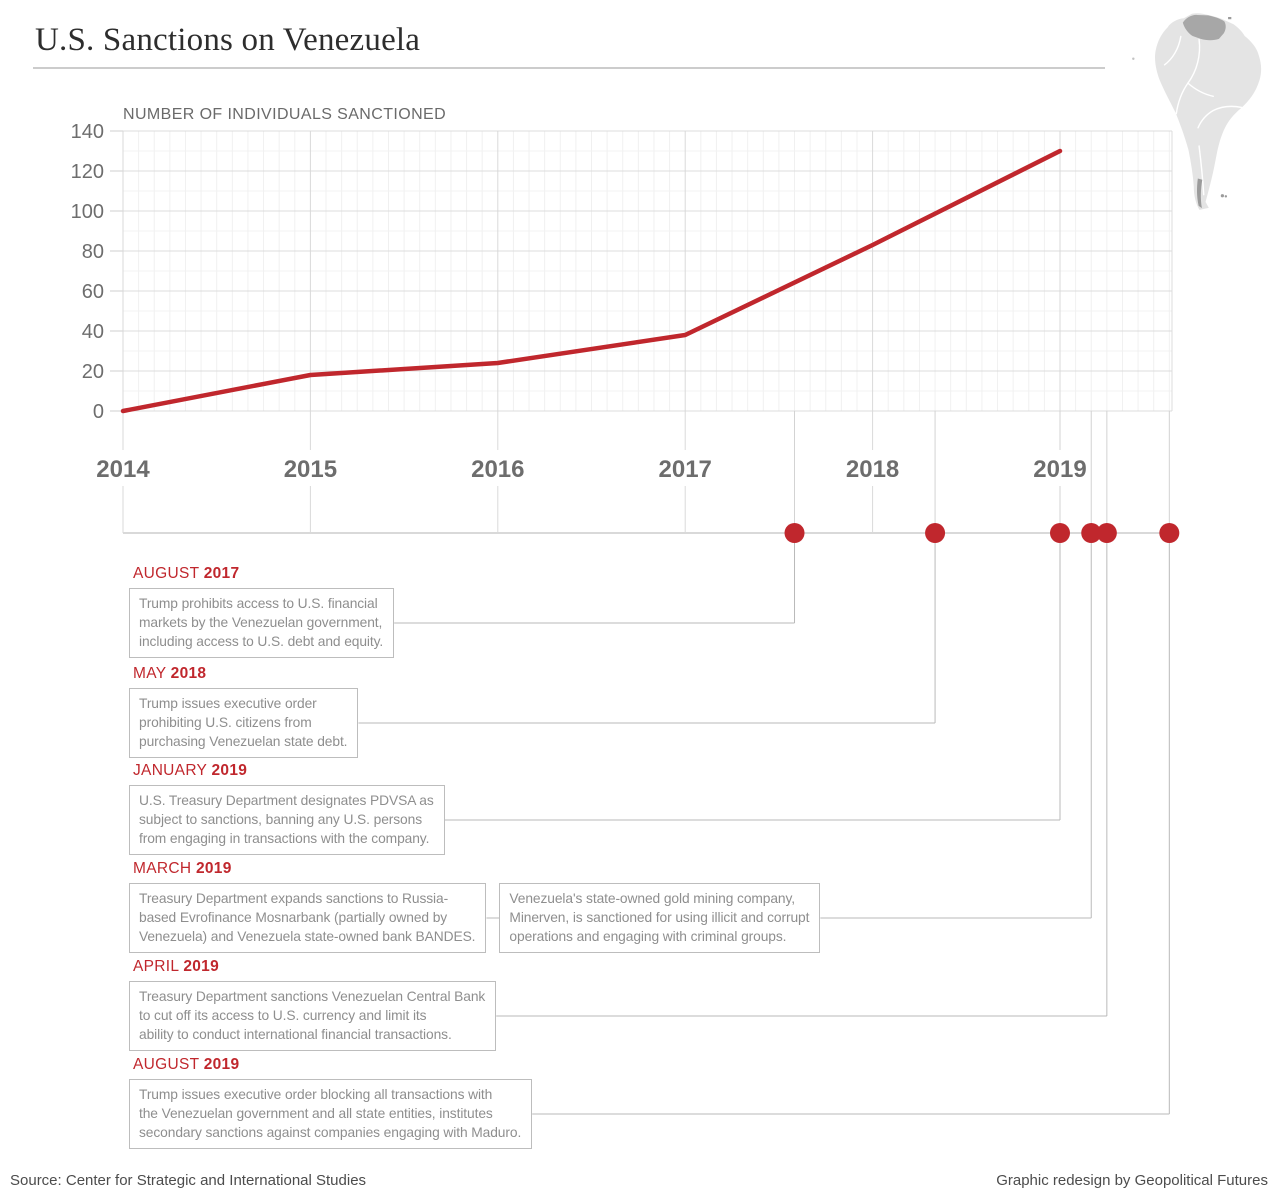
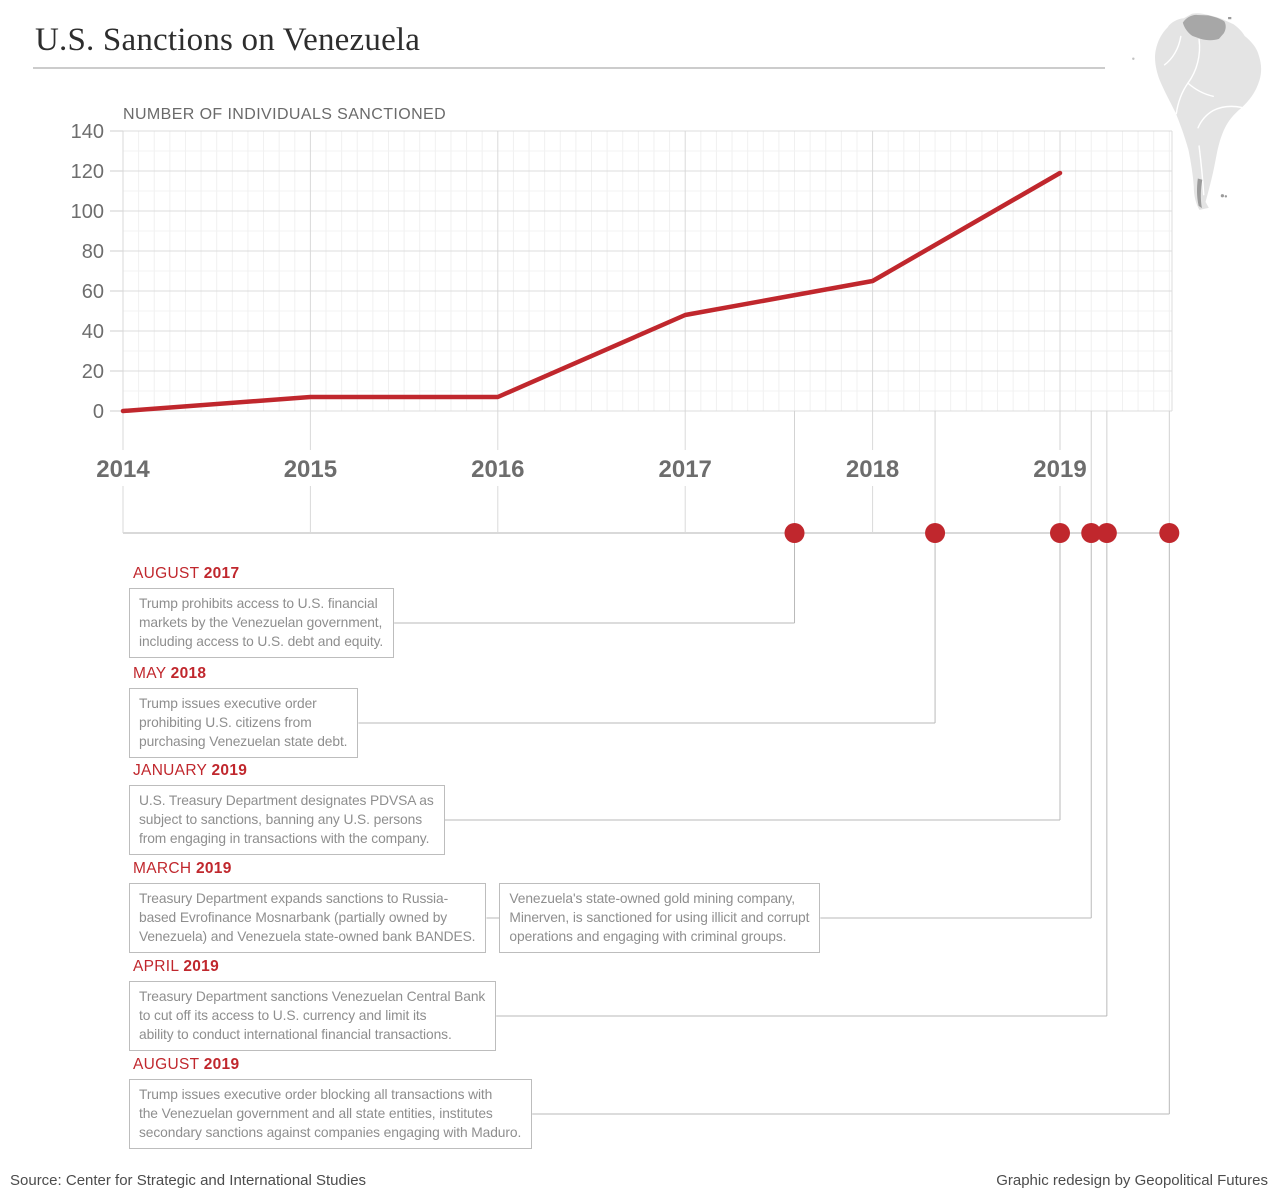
2015: 18 -> 7
2016: 24 -> 7
2017: 38 -> 48
2018: 83 -> 65
2019: 130 -> 119
